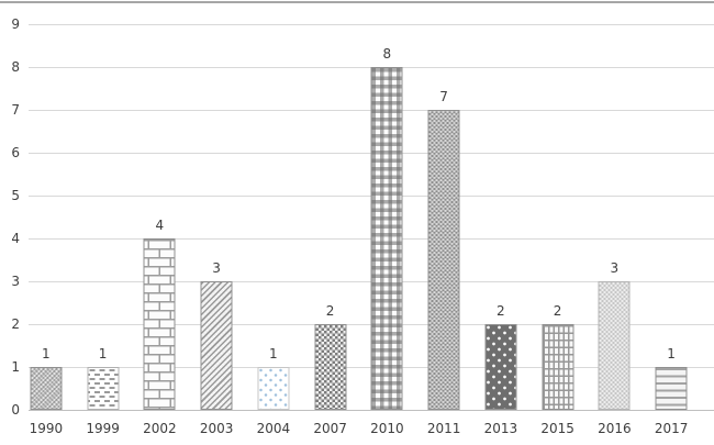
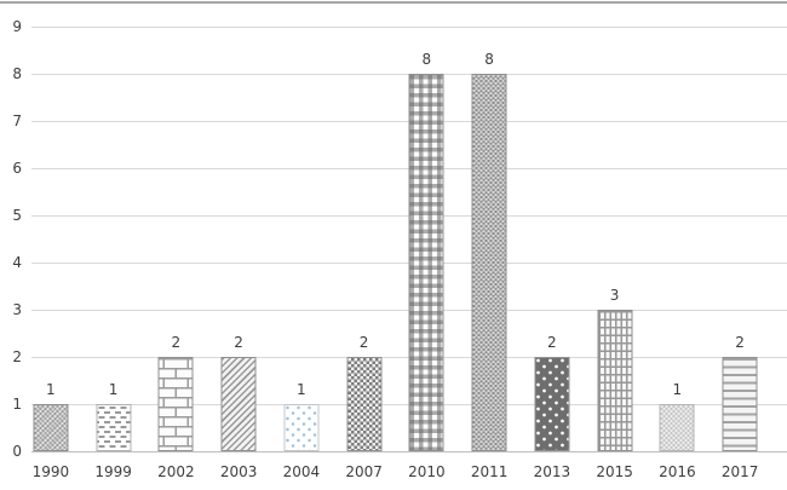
2002: 4 -> 2
2003: 3 -> 2
2011: 7 -> 8
2015: 2 -> 3
2016: 3 -> 1
2017: 1 -> 2
